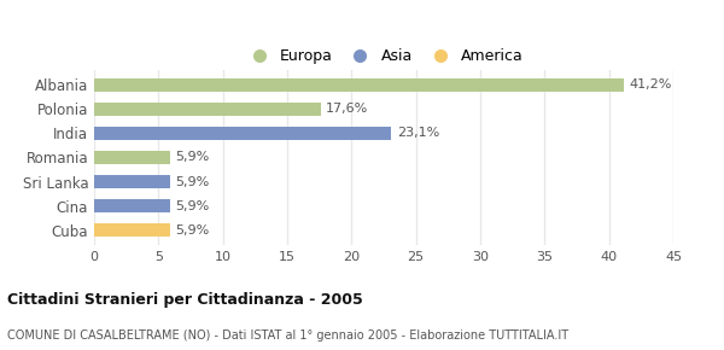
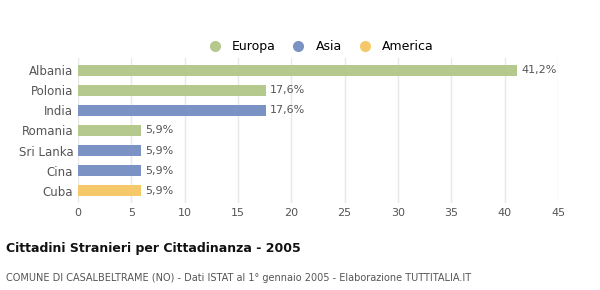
India: 23,1% -> 17,6%
